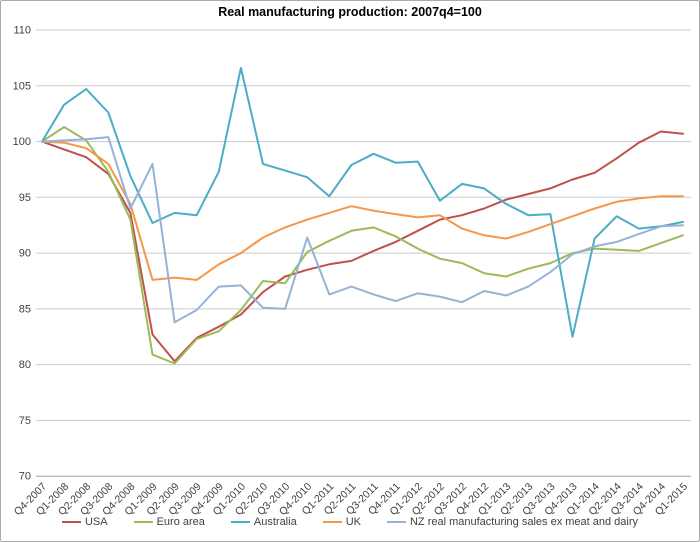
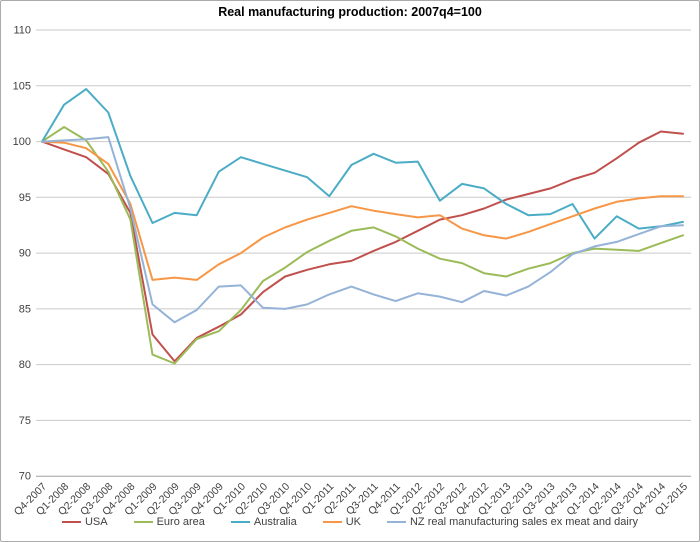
NZ real manufacturing sales ex meat and dairy/Q1-2009: 98.0 -> 85.4
Australia/Q1-2010: 106.6 -> 98.6
Euro area/Q3-2010: 87.3 -> 88.7
NZ real manufacturing sales ex meat and dairy/Q4-2010: 91.4 -> 85.4
Australia/Q4-2013: 82.5 -> 94.4
